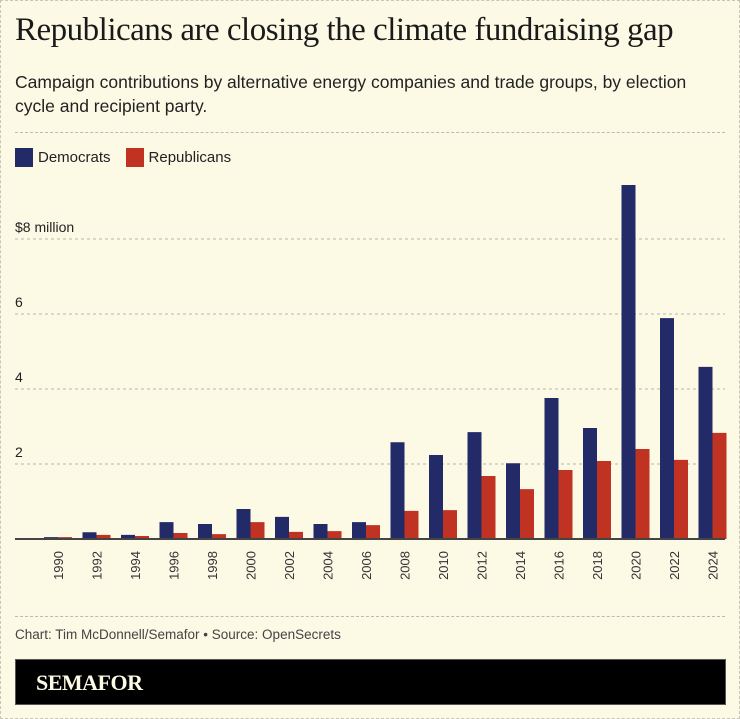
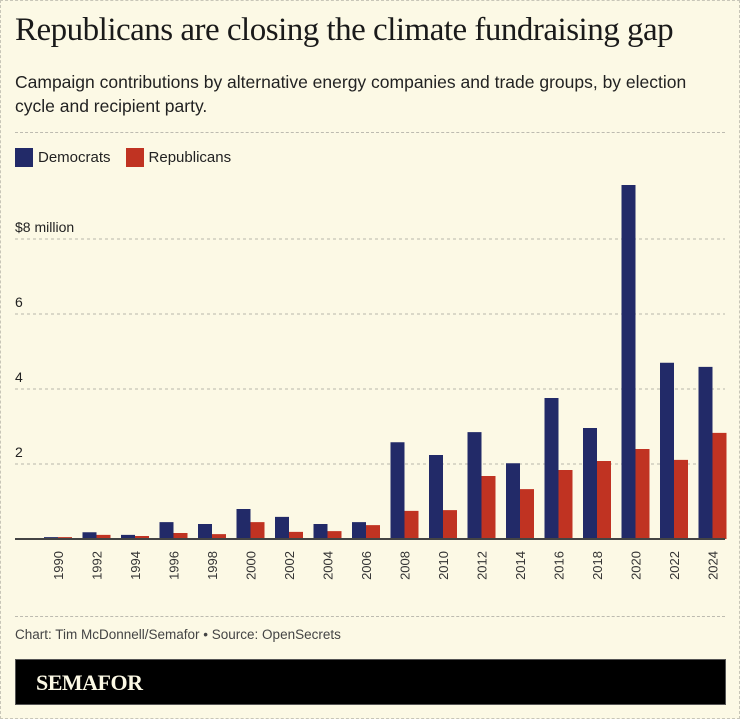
Democrats/2022: 5.9 -> 4.7
